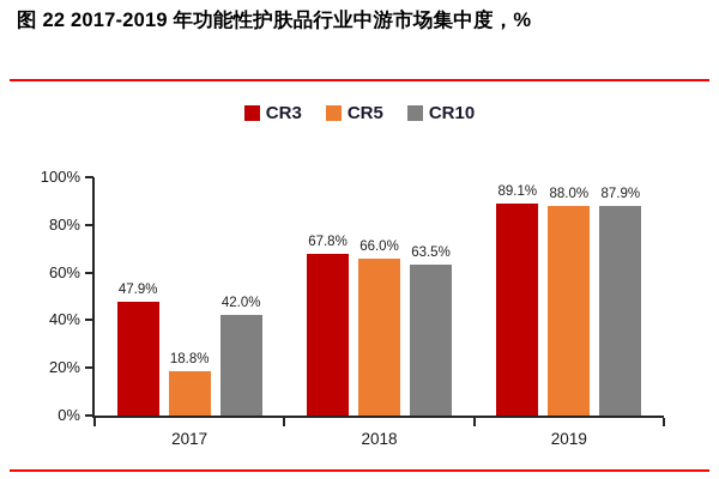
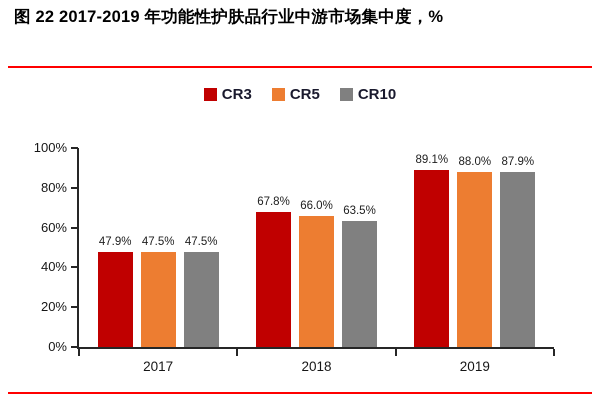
CR5/2017: 18.8% -> 47.5%
CR10/2017: 42.0% -> 47.5%
